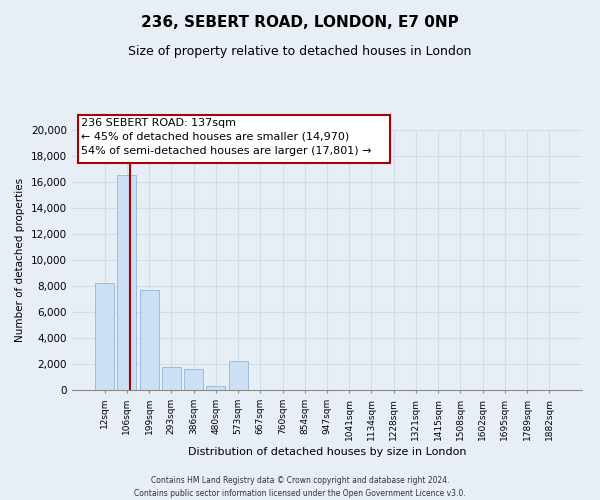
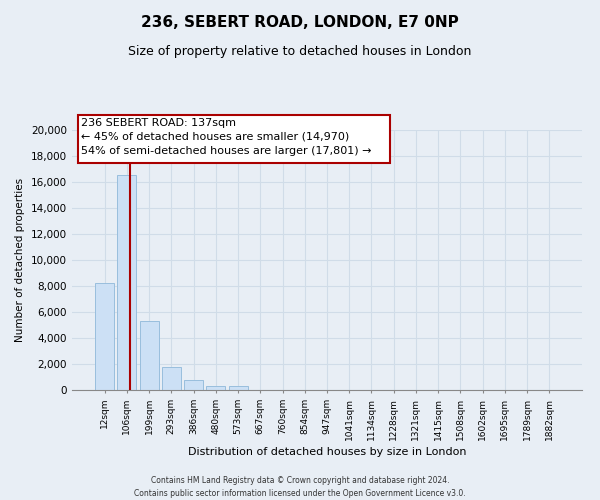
199sqm: 7,700 -> 5,300
386sqm: 1,600 -> 800
573sqm: 2,200 -> 300
